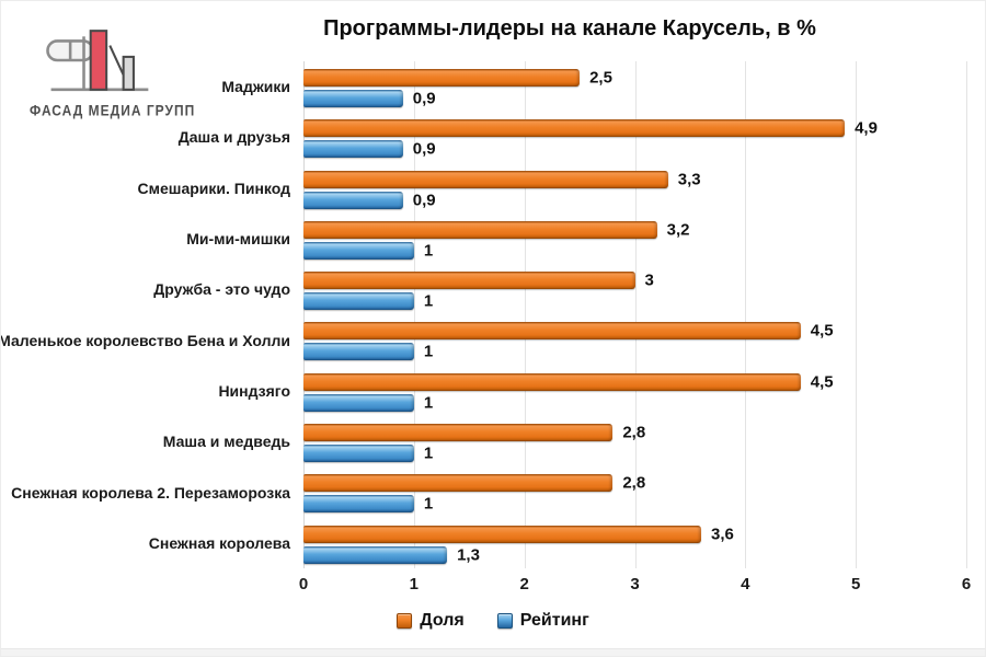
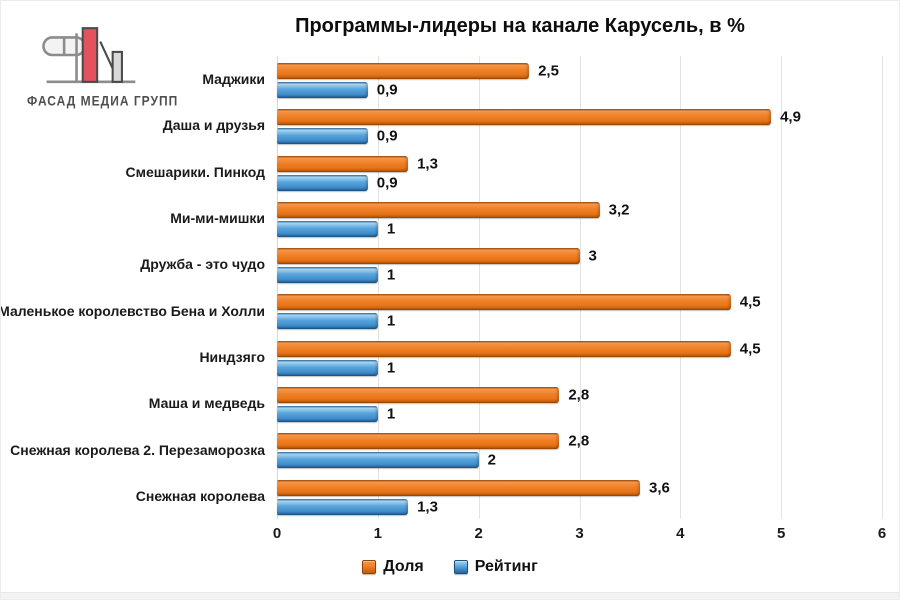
Доля/Смешарики. Пинкод: 3,3 -> 1,3
Рейтинг/Снежная королева 2. Перезаморозка: 1 -> 2
